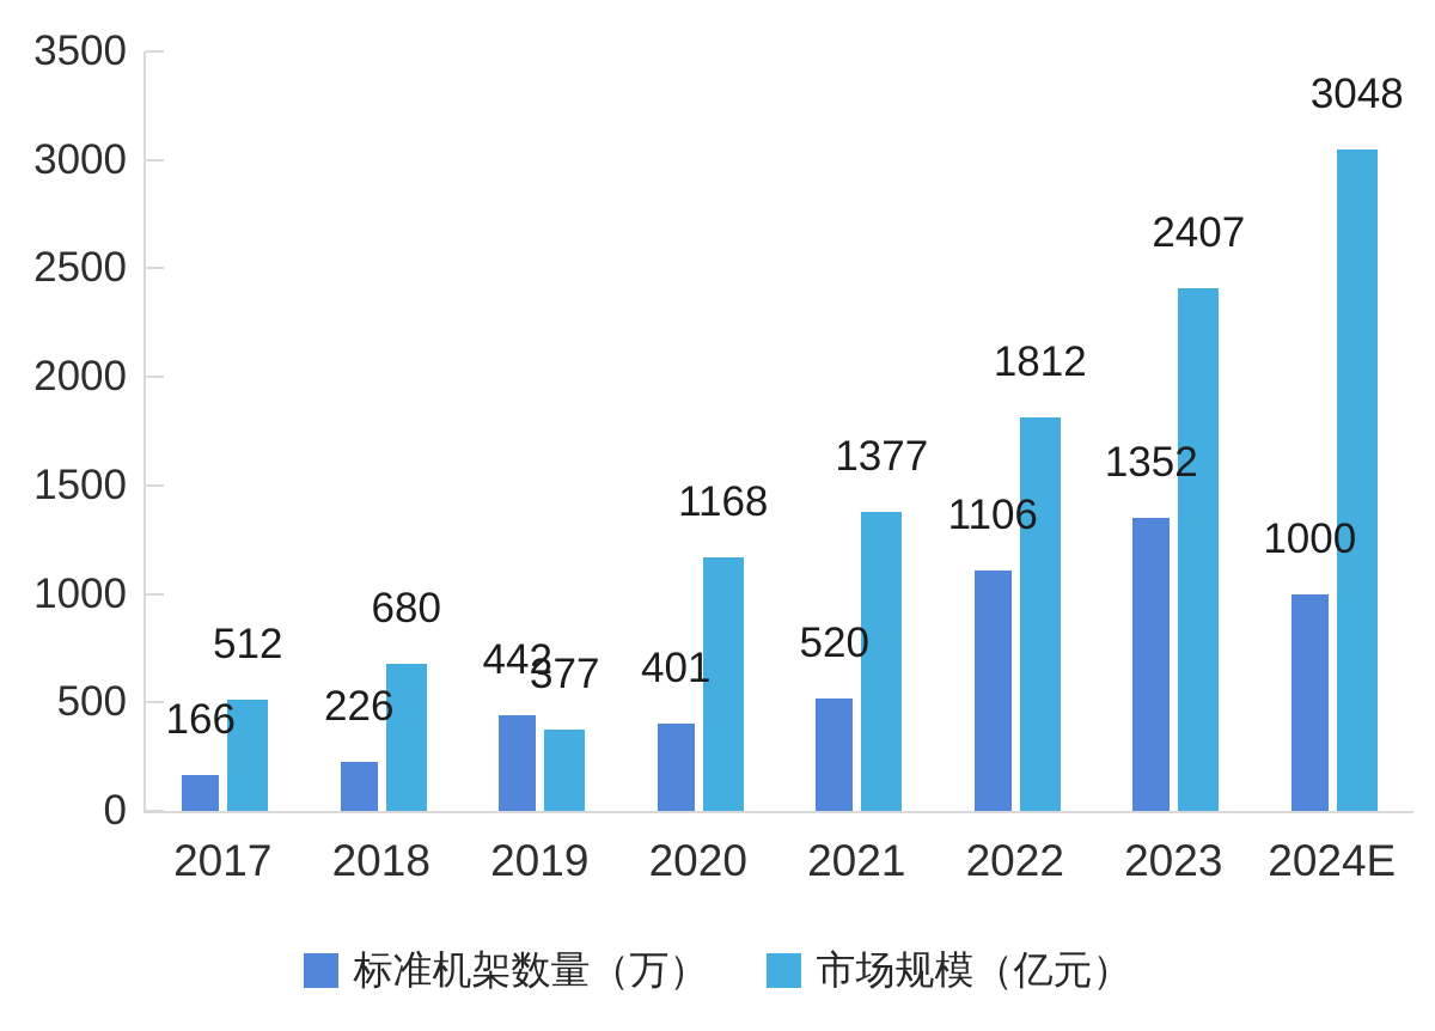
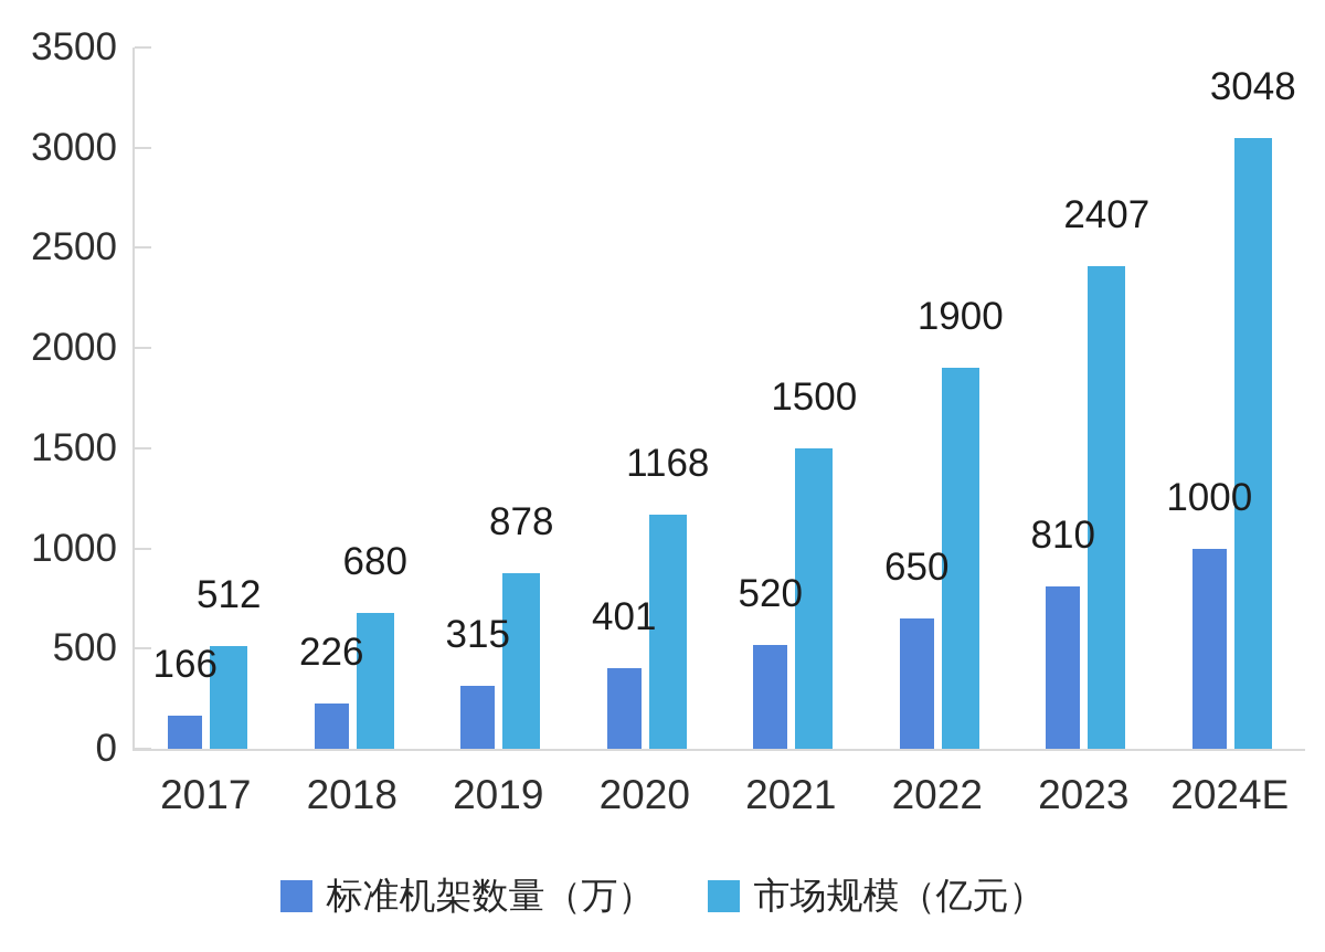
标准机架数量（万）/2019: 442 -> 315
市场规模（亿元）/2019: 377 -> 878
市场规模（亿元）/2021: 1377 -> 1500
标准机架数量（万）/2022: 1106 -> 650
市场规模（亿元）/2022: 1812 -> 1900
标准机架数量（万）/2023: 1352 -> 810
